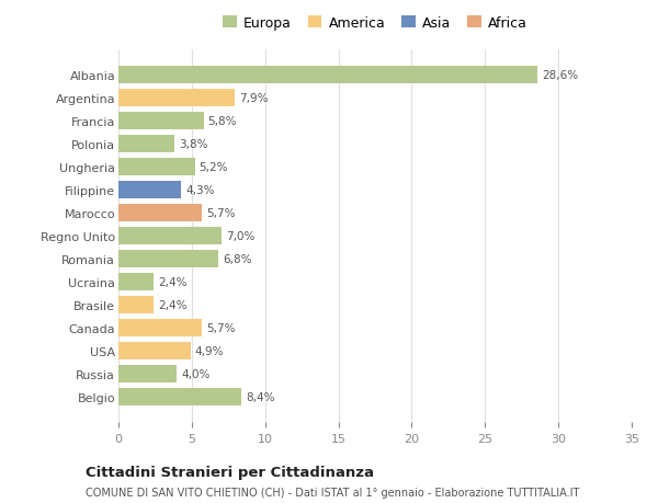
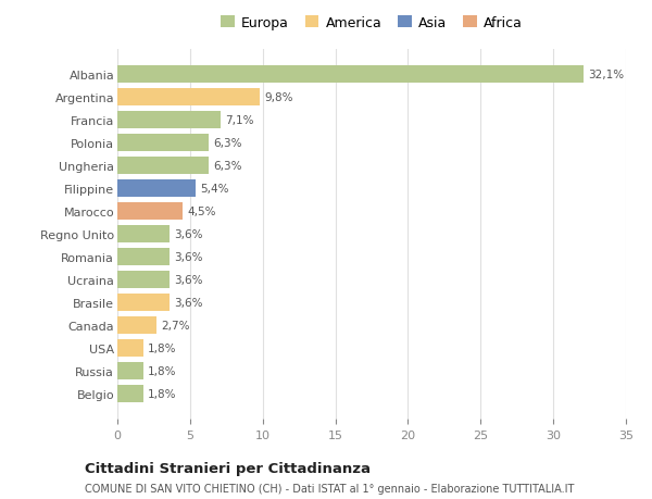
Albania: 28,6% -> 32,1%
Argentina: 7,9% -> 9,8%
Francia: 5,8% -> 7,1%
Polonia: 3,8% -> 6,3%
Ungheria: 5,2% -> 6,3%
Filippine: 4,3% -> 5,4%
Marocco: 5,7% -> 4,5%
Regno Unito: 7,0% -> 3,6%
Romania: 6,8% -> 3,6%
Ucraina: 2,4% -> 3,6%
Brasile: 2,4% -> 3,6%
Canada: 5,7% -> 2,7%
USA: 4,9% -> 1,8%
Russia: 4,0% -> 1,8%
Belgio: 8,4% -> 1,8%
